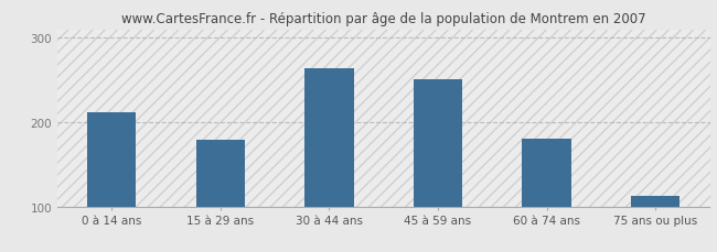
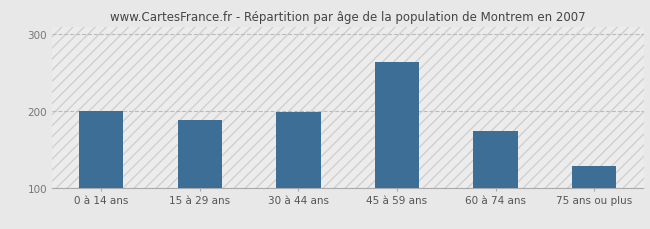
0 à 14 ans: 212 -> 200
15 à 29 ans: 179 -> 188
30 à 44 ans: 264 -> 198
45 à 59 ans: 251 -> 264
60 à 74 ans: 181 -> 174
75 ans ou plus: 112 -> 128
